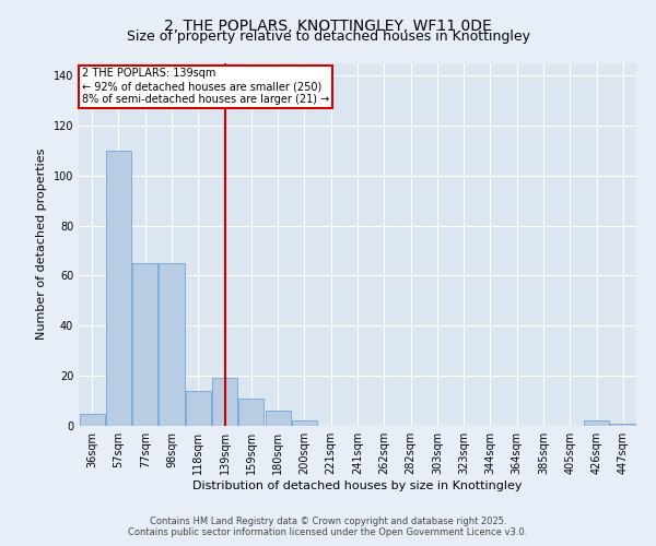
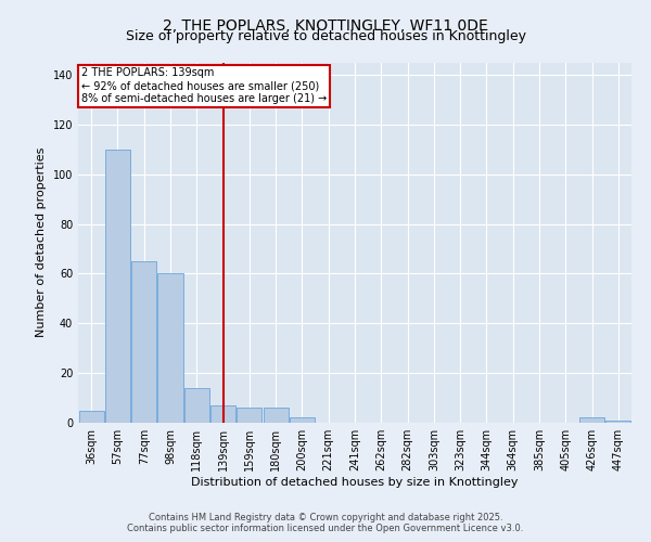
98sqm: 65 -> 60
139sqm: 19 -> 7
159sqm: 11 -> 6
